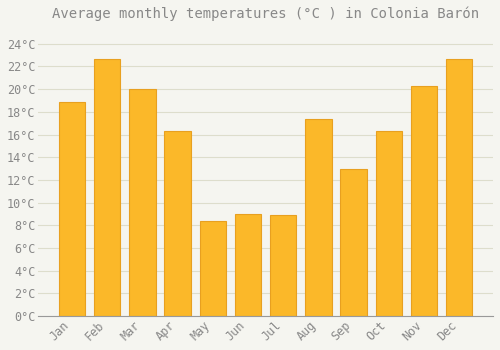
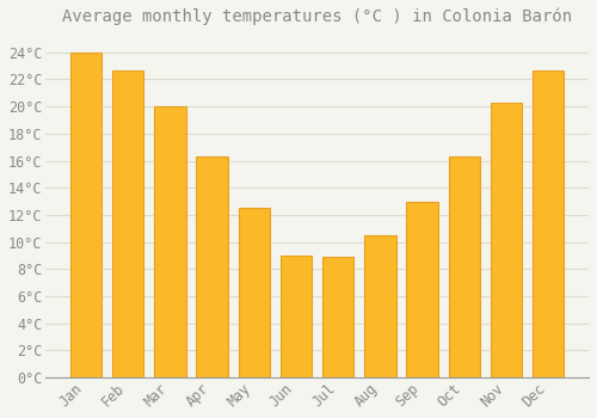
Jan: 18.9°C -> 24.0°C
May: 8.4°C -> 12.5°C
Aug: 17.4°C -> 10.5°C
